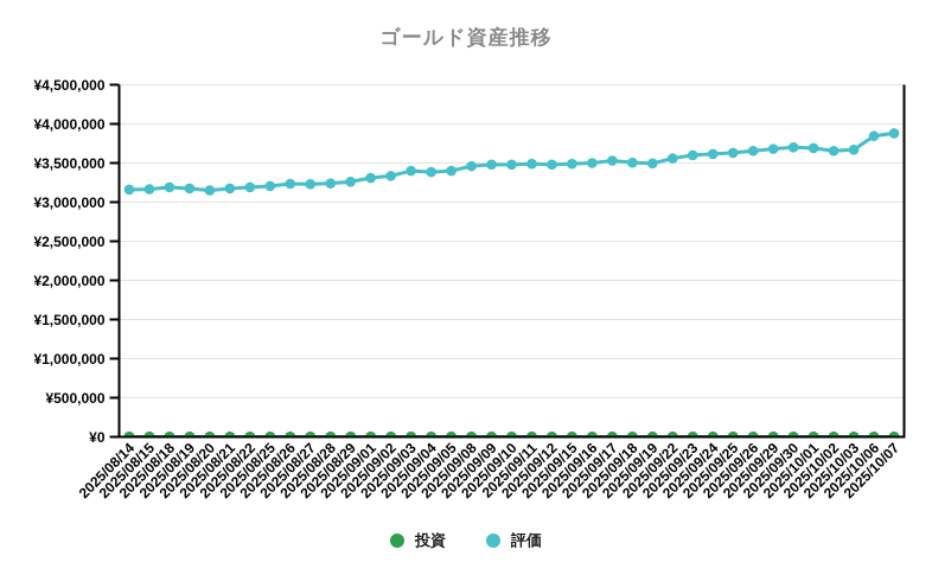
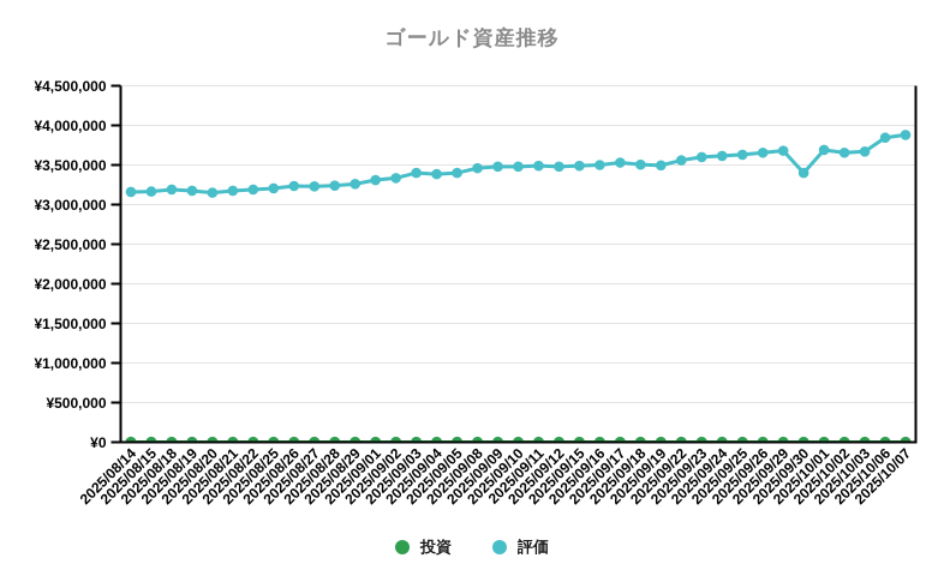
評価/2025/09/30: ¥3700000 -> ¥3400000
